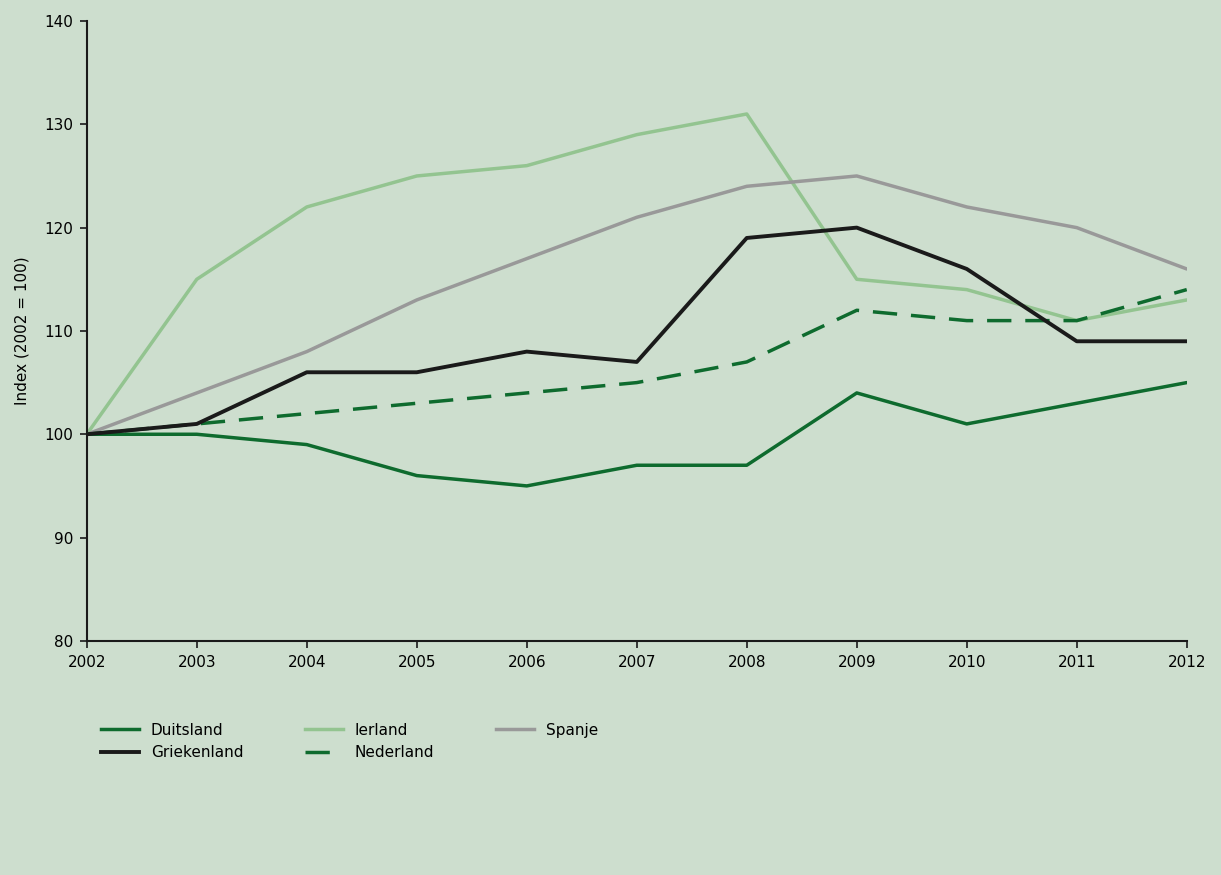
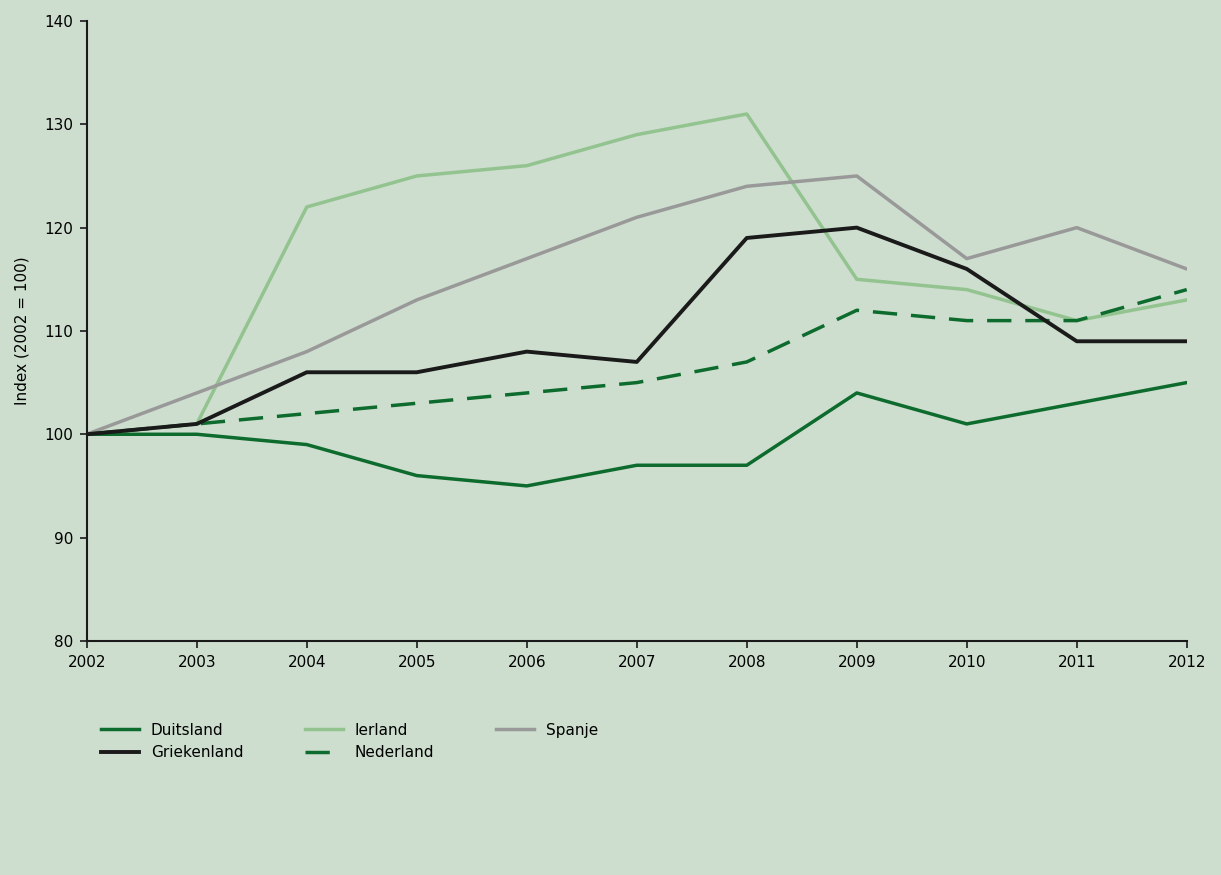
Ierland/2003: 115 -> 101
Spanje/2010: 122 -> 117
